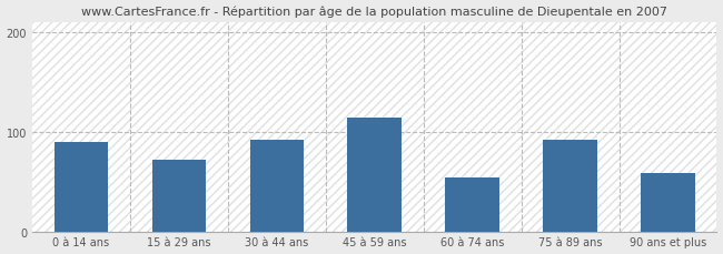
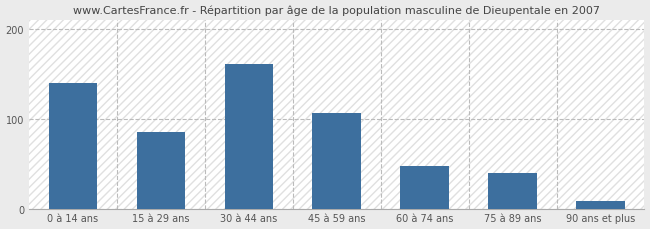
0 à 14 ans: 90 -> 140
15 à 29 ans: 72 -> 85
30 à 44 ans: 92 -> 161
45 à 59 ans: 114 -> 106
60 à 74 ans: 54 -> 47
75 à 89 ans: 92 -> 40
90 ans et plus: 58 -> 8
